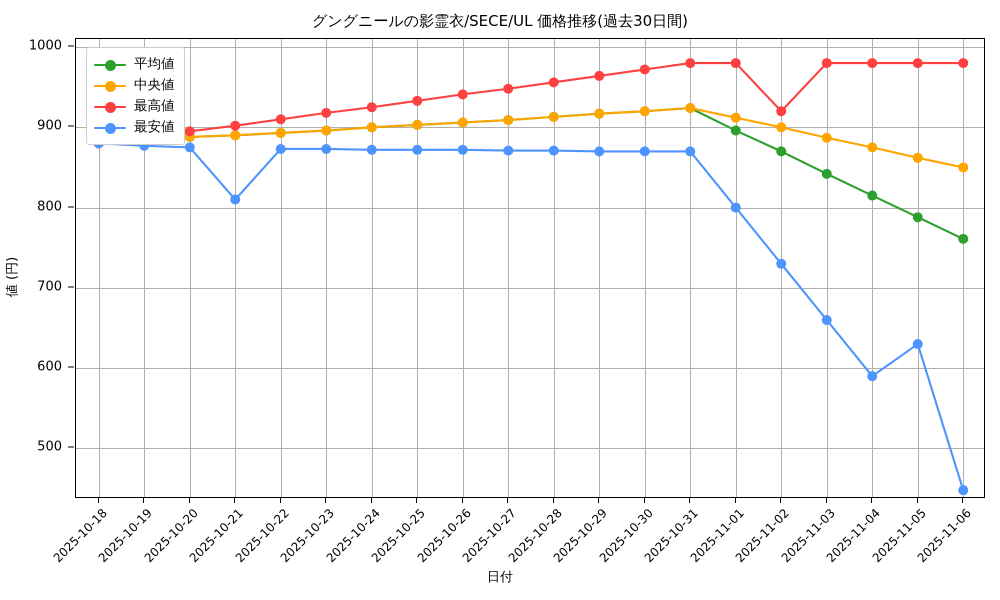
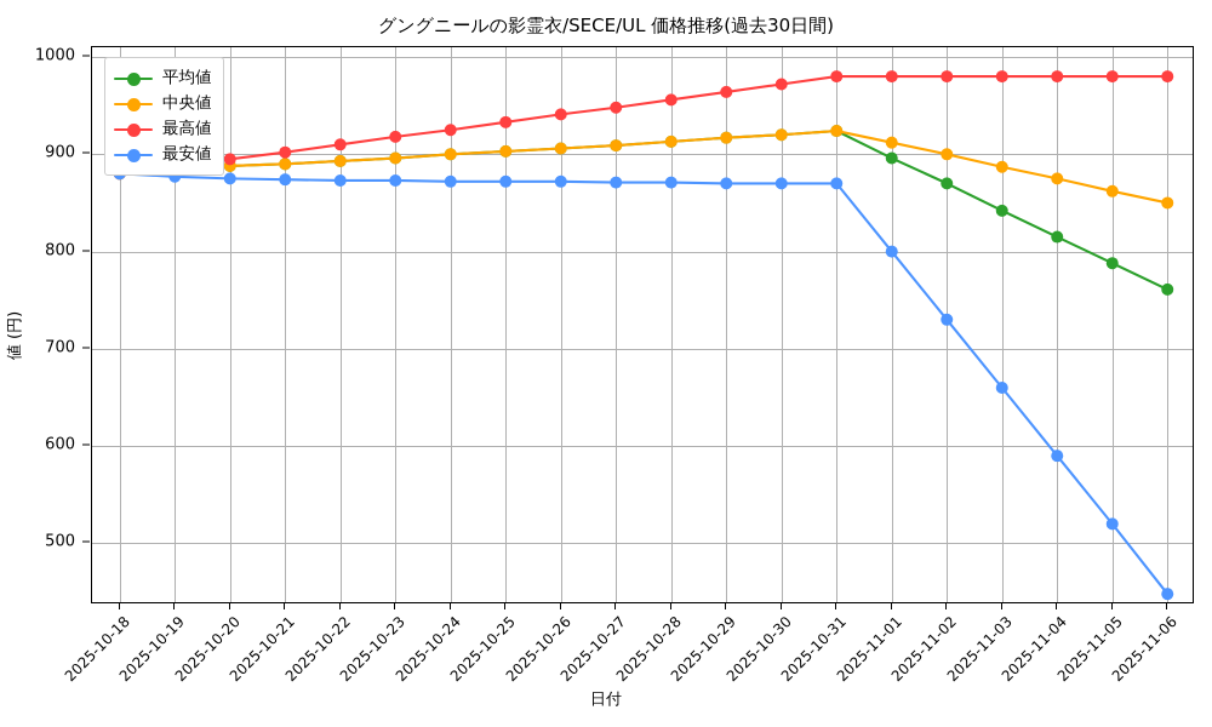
最安値/2025-10-21: 810 -> 870
最高値/2025-11-02: 920 -> 980
最安値/2025-11-05: 630 -> 520
